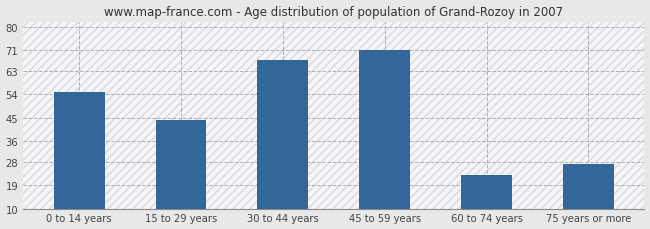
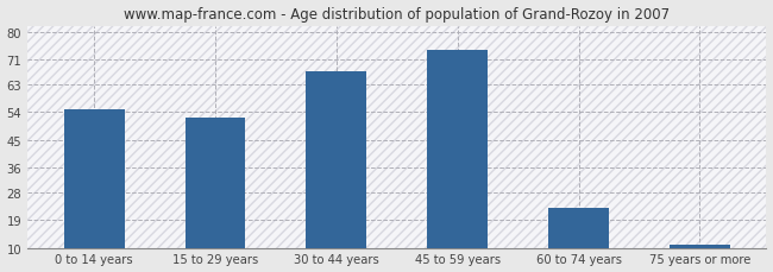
15 to 29 years: 44 -> 52
45 to 59 years: 71 -> 74
75 years or more: 27 -> 11
